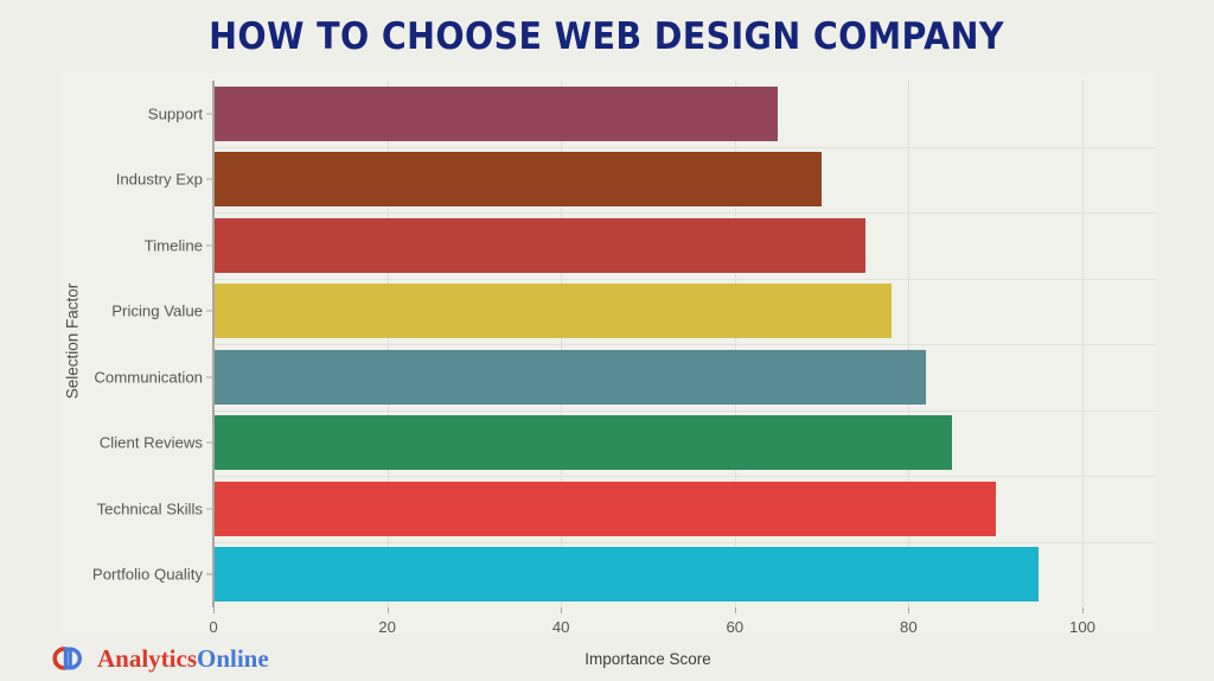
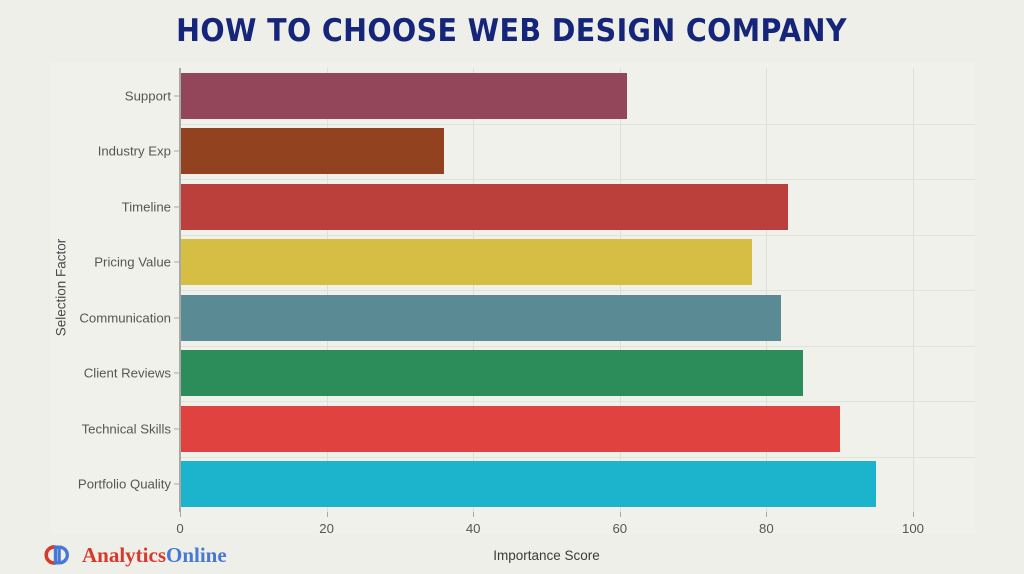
Support: 65 -> 61
Industry Exp: 70 -> 36
Timeline: 75 -> 83
